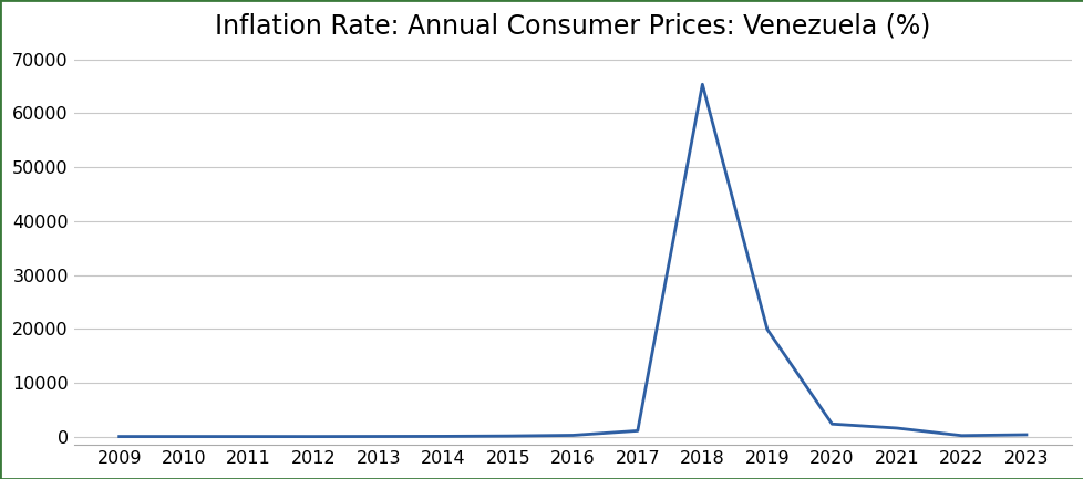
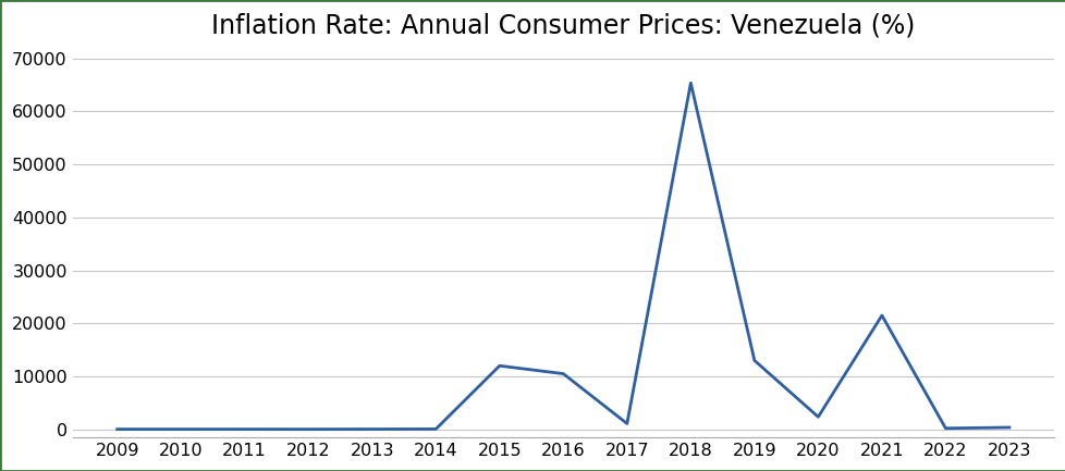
2015: 100 -> 12000
2016: 300 -> 10500
2019: 19900 -> 13000
2021: 1600 -> 21500
